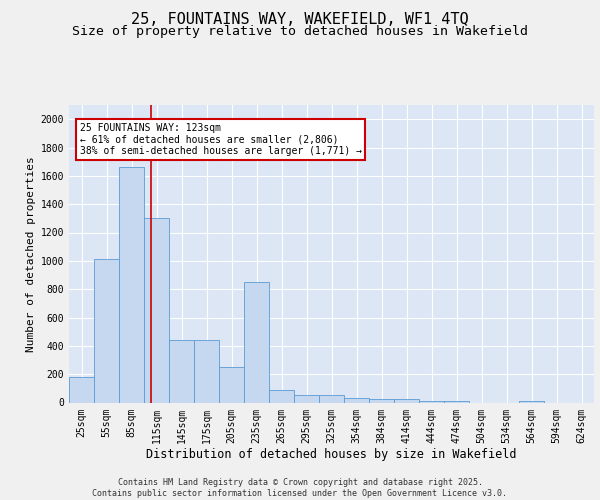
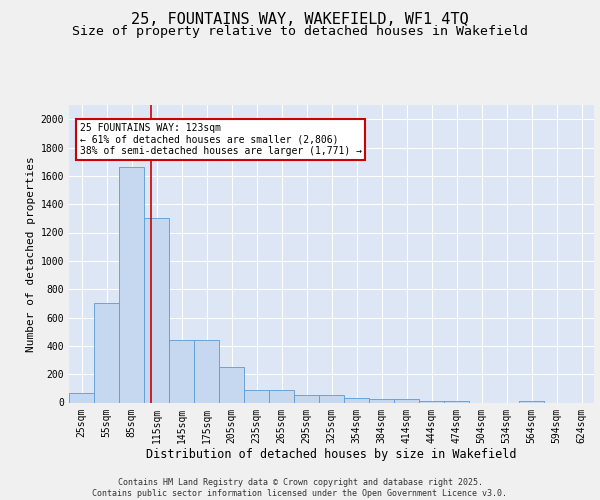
25sqm: 180 -> 60
55sqm: 1010 -> 700
235sqm: 850 -> 90
